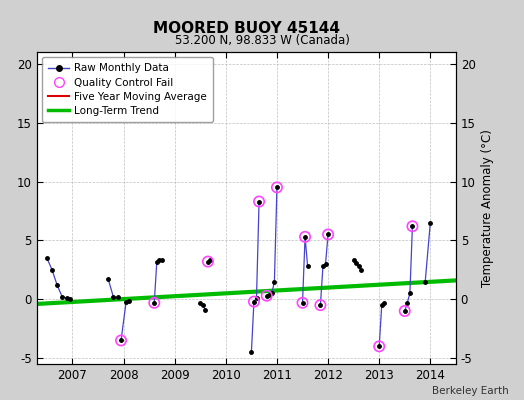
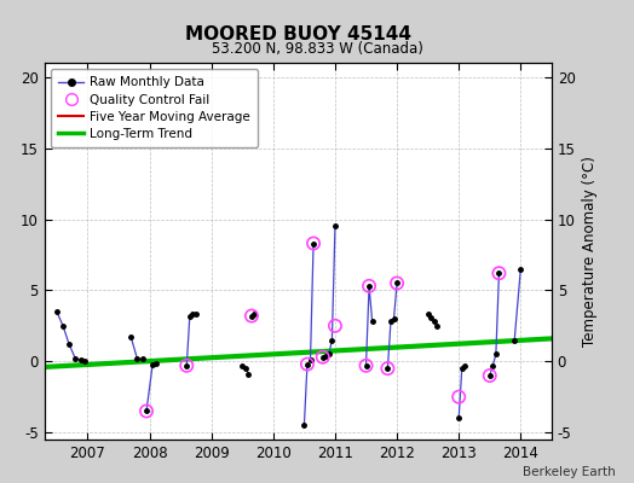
Quality Control Fail/2011: 9.5 -> 2.5
Quality Control Fail/2013: -4.0 -> -2.5
